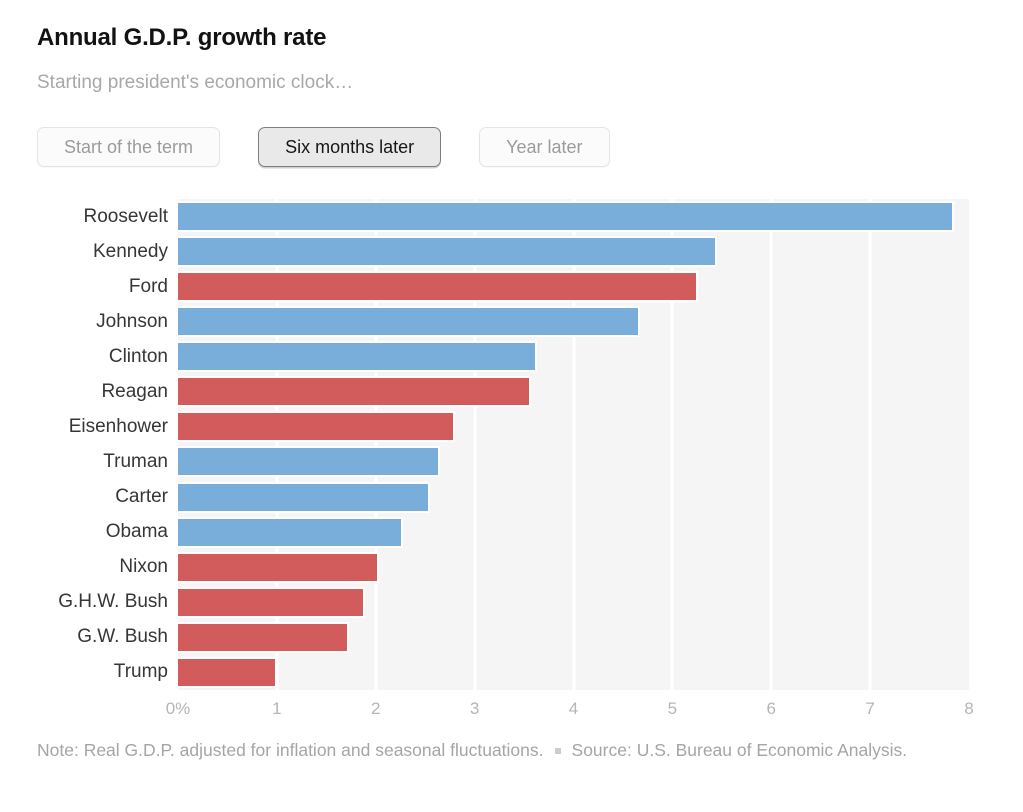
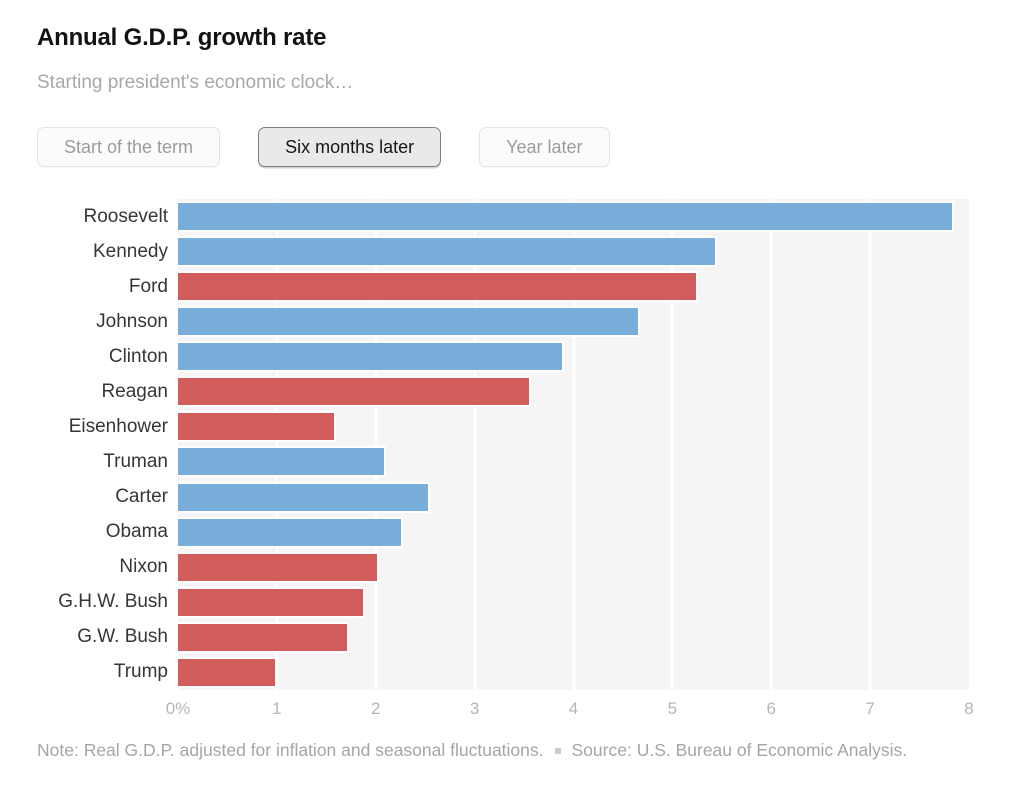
Clinton: 3.6 -> 3.9
Eisenhower: 2.8 -> 1.6
Truman: 2.6 -> 2.1
